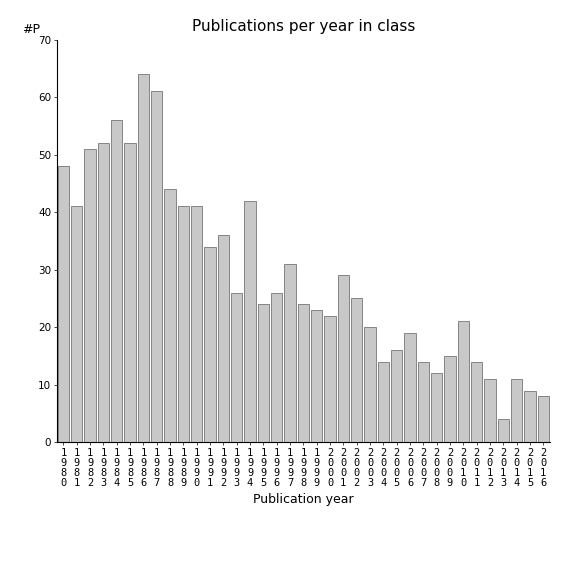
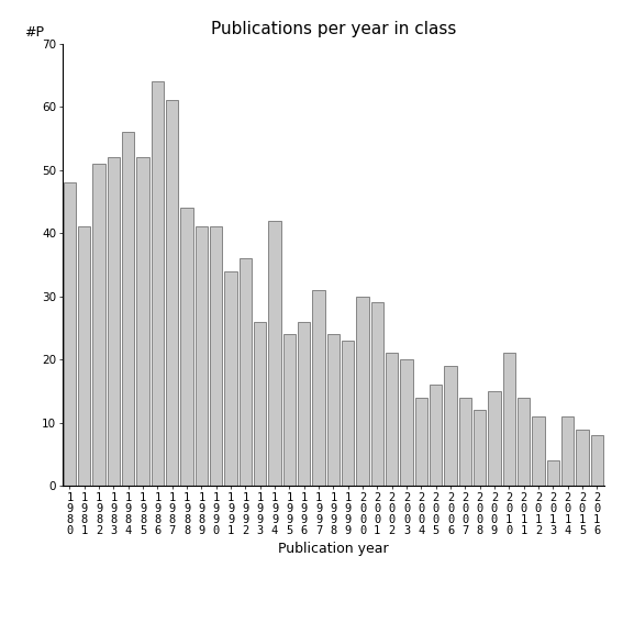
2 0 0 0: 22 -> 30
2 0 0 2: 25 -> 21
